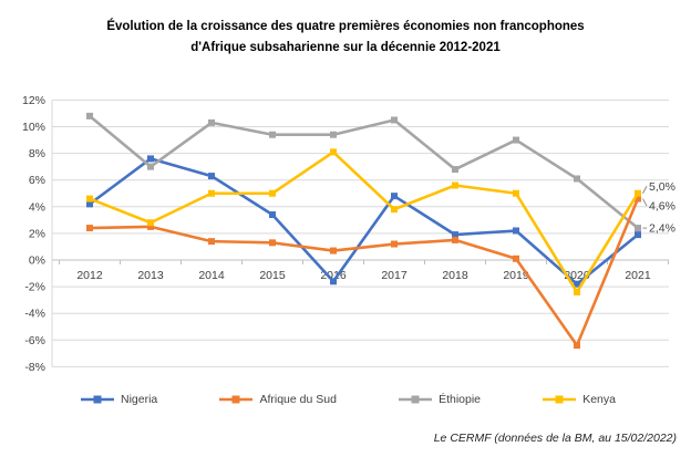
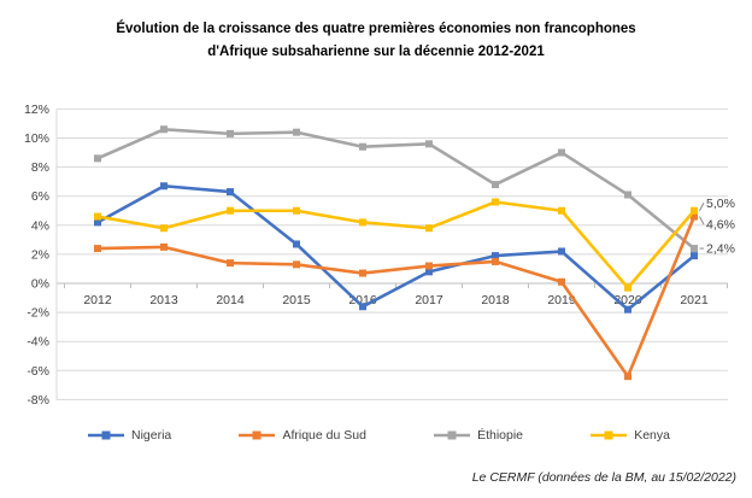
Éthiopie/2012: 10.8% -> 8.6%
Nigeria/2013: 7.6% -> 6.7%
Éthiopie/2013: 7.0% -> 10.6%
Kenya/2013: 2.8% -> 3.8%
Nigeria/2015: 3.4% -> 2.7%
Éthiopie/2015: 9.4% -> 10.4%
Kenya/2016: 8.1% -> 4.2%
Nigeria/2017: 4.8% -> 0.8%
Éthiopie/2017: 10.5% -> 9.6%
Kenya/2020: -2.4% -> -0.3%
